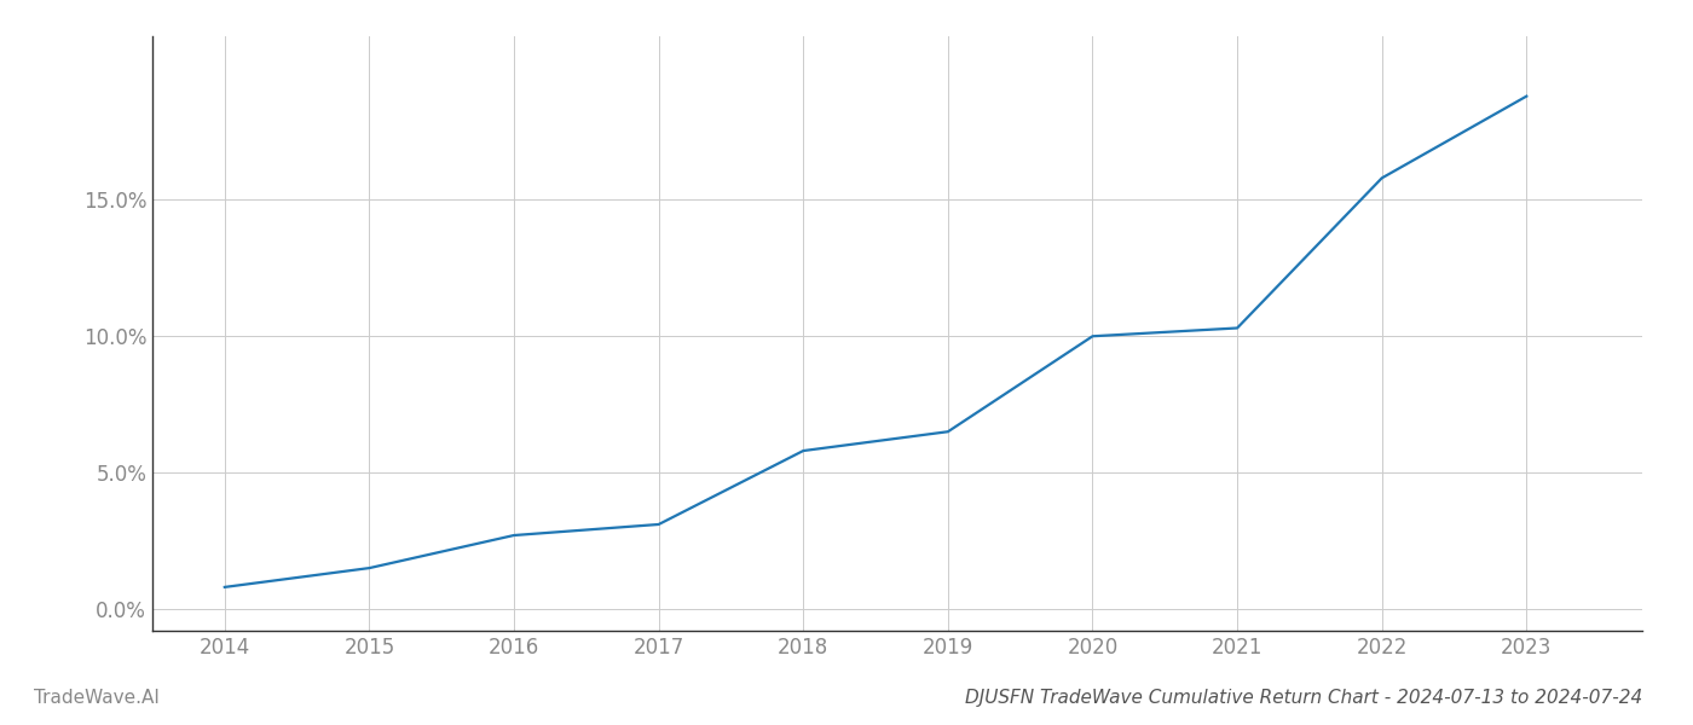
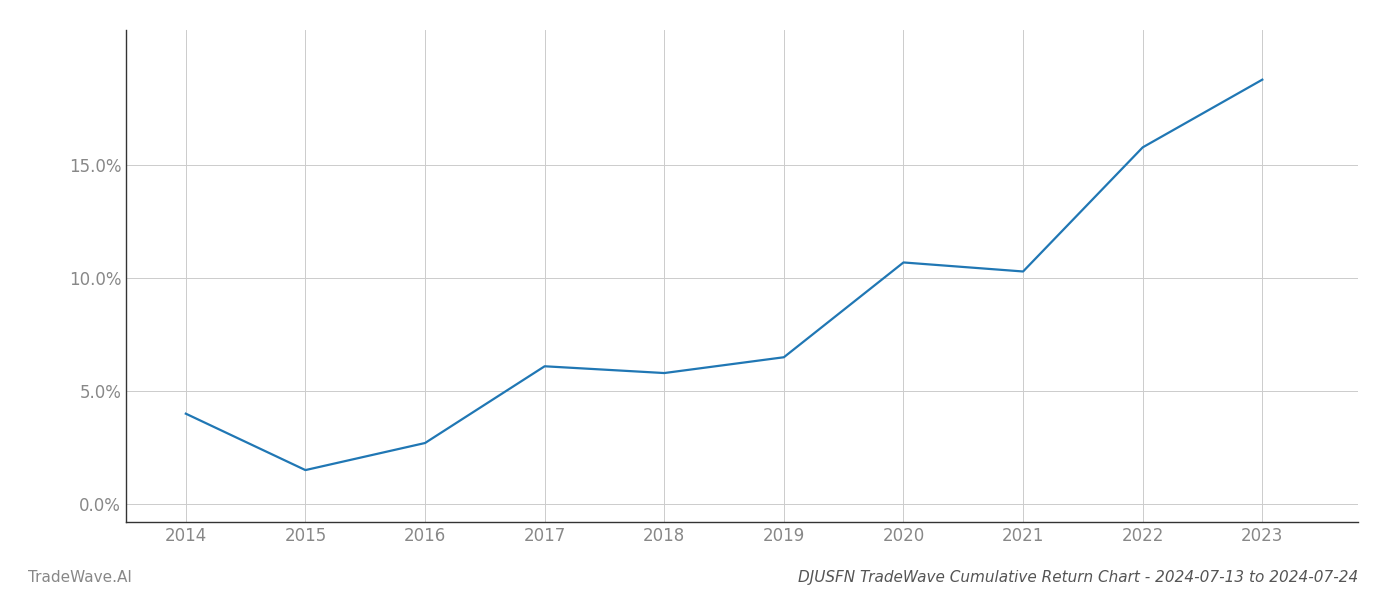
2014: 0.8% -> 4.0%
2017: 3.1% -> 6.1%
2020: 10.0% -> 10.7%
